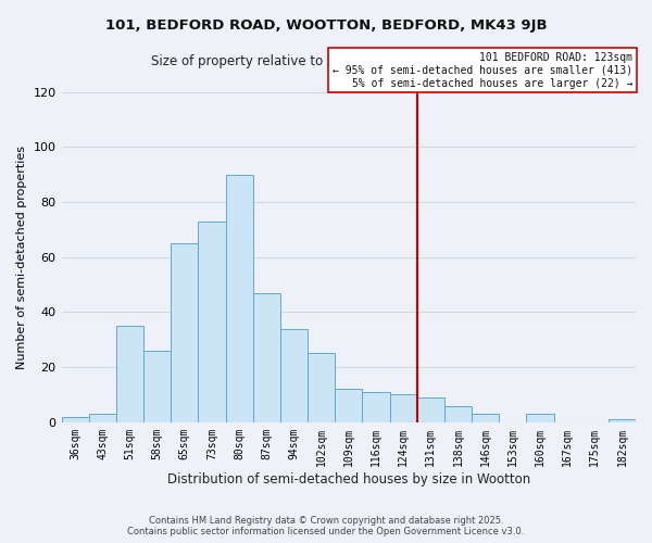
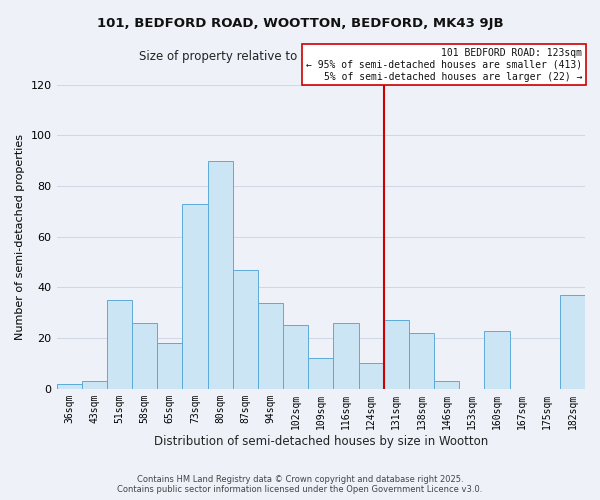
65sqm: 65 -> 18
116sqm: 11 -> 26
131sqm: 9 -> 27
138sqm: 6 -> 22
160sqm: 3 -> 23
182sqm: 1 -> 37
